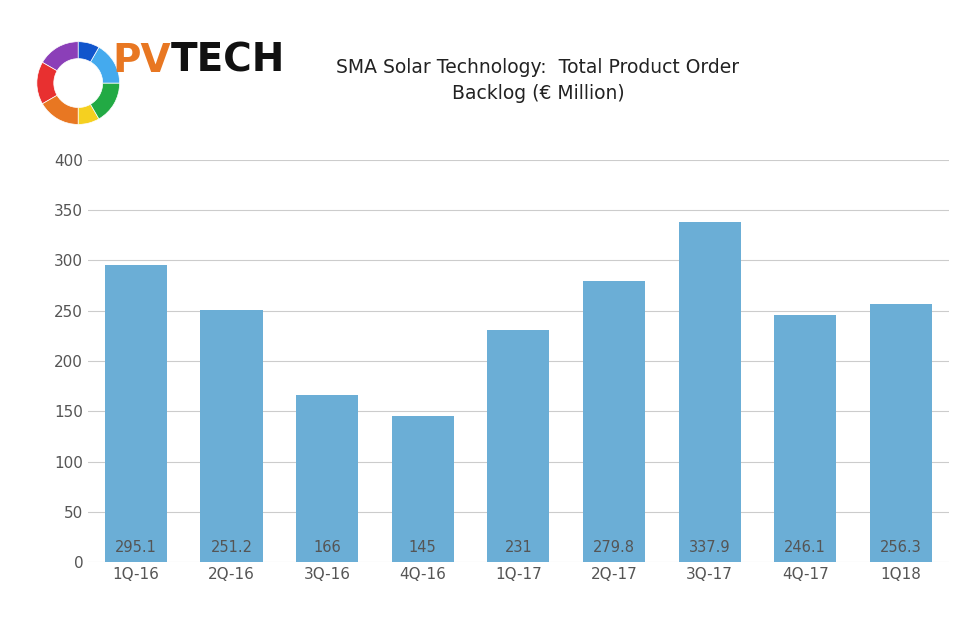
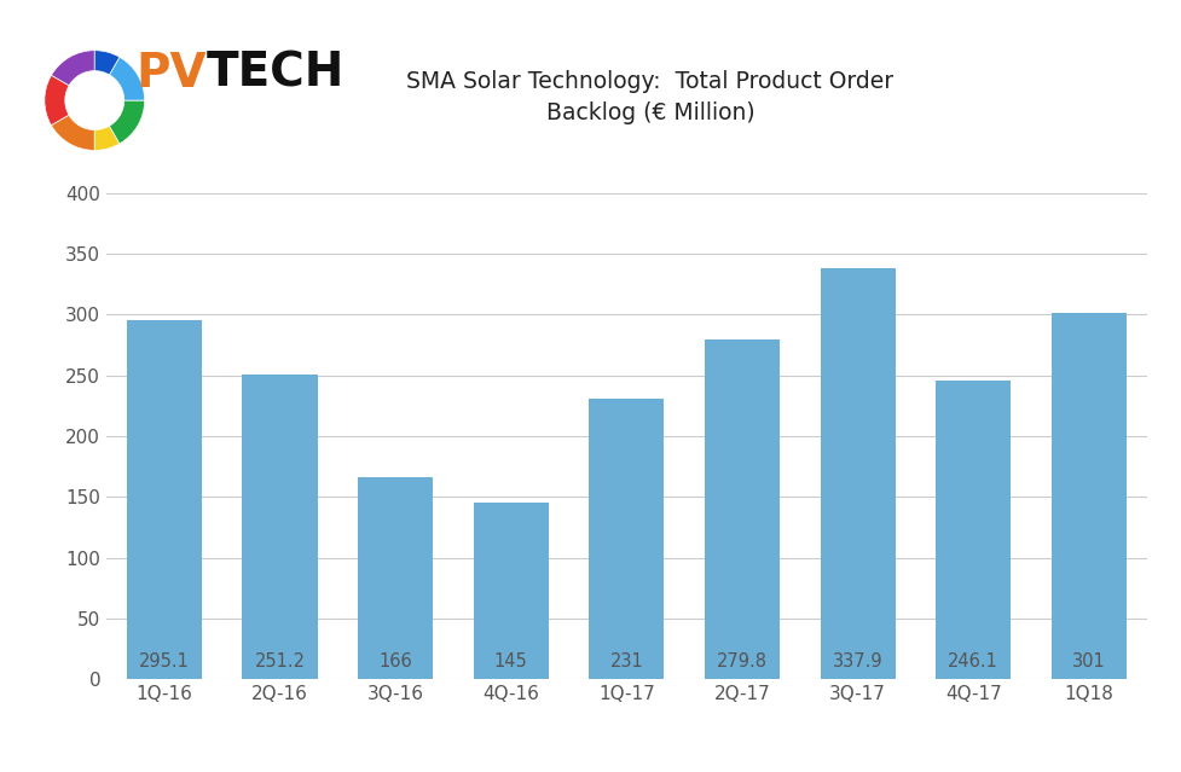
1Q18: 256.3 -> 301
